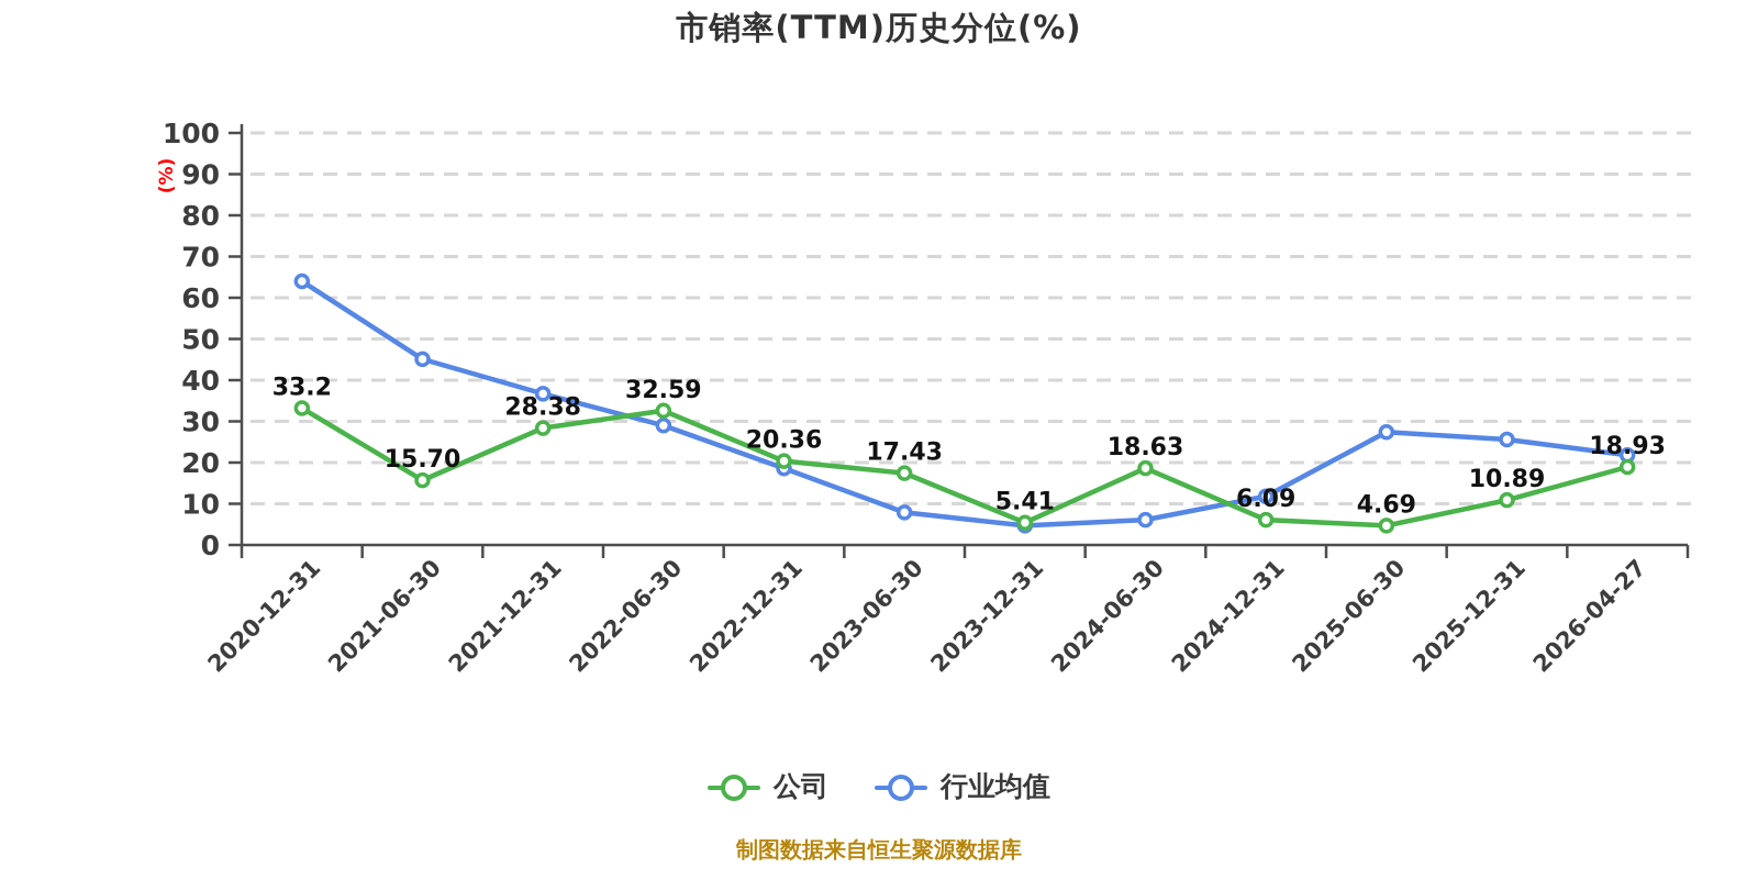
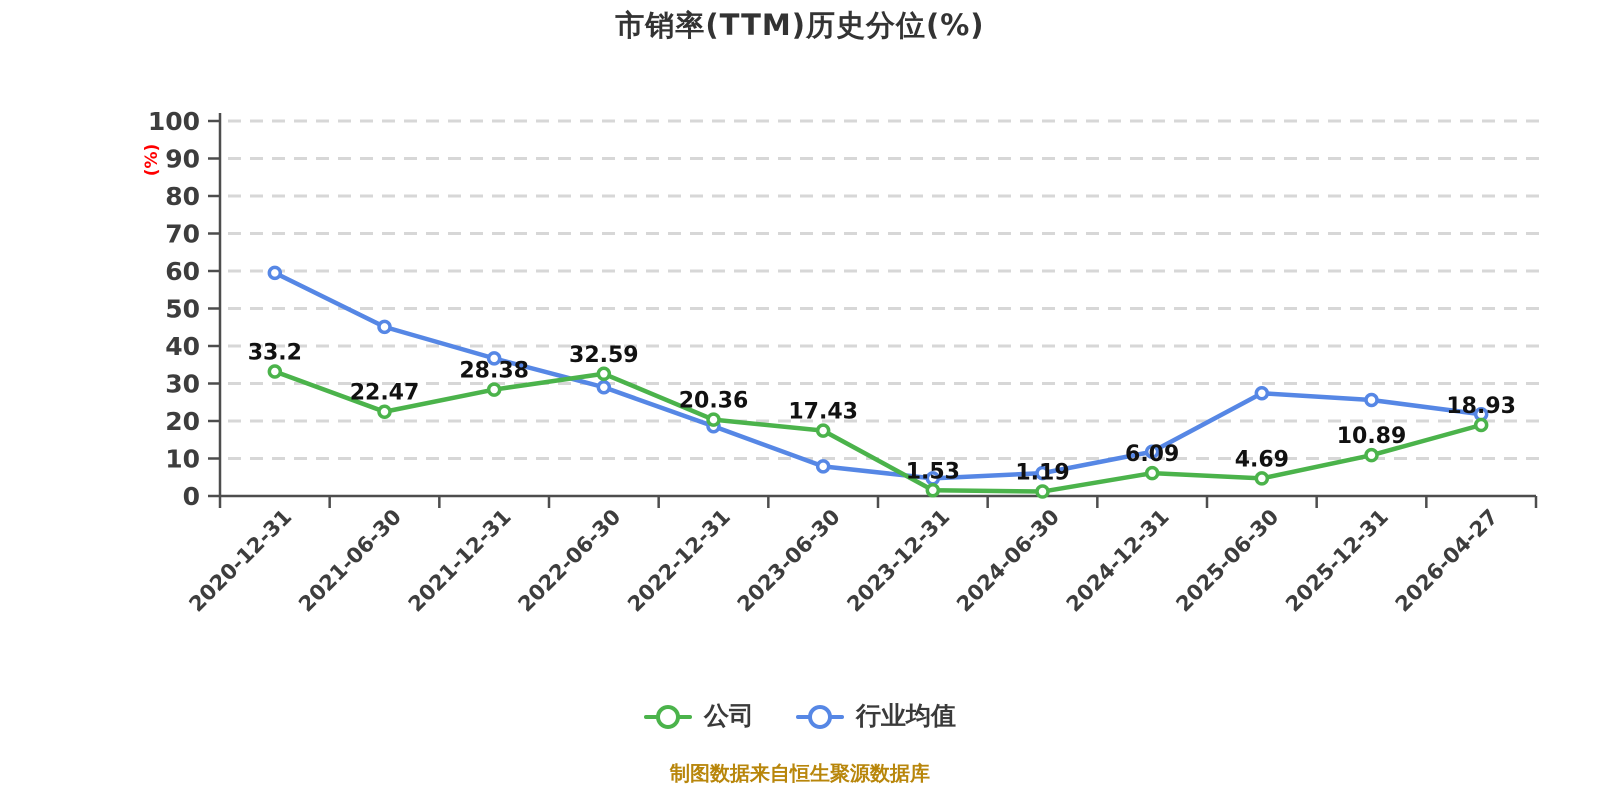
行业均值/2020-12-31: 64 -> 60
公司/2021-06-30: 15.70 -> 22.47
公司/2023-12-31: 5.41 -> 1.53
公司/2024-06-30: 18.63 -> 1.19
